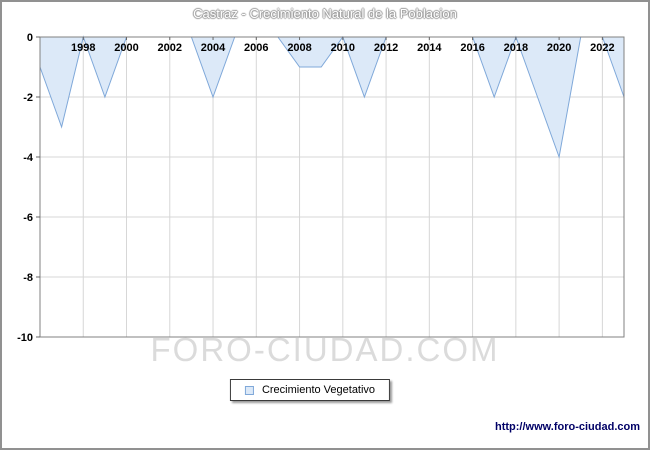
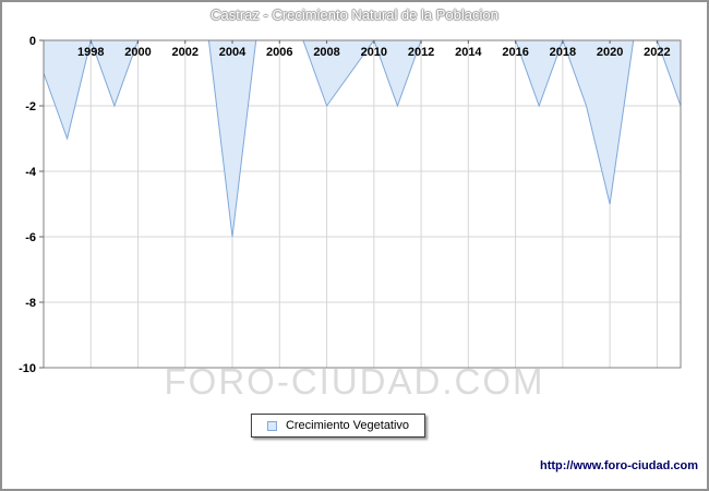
2004: -2 -> -6
2008: -1 -> -2
2020: -4 -> -5
